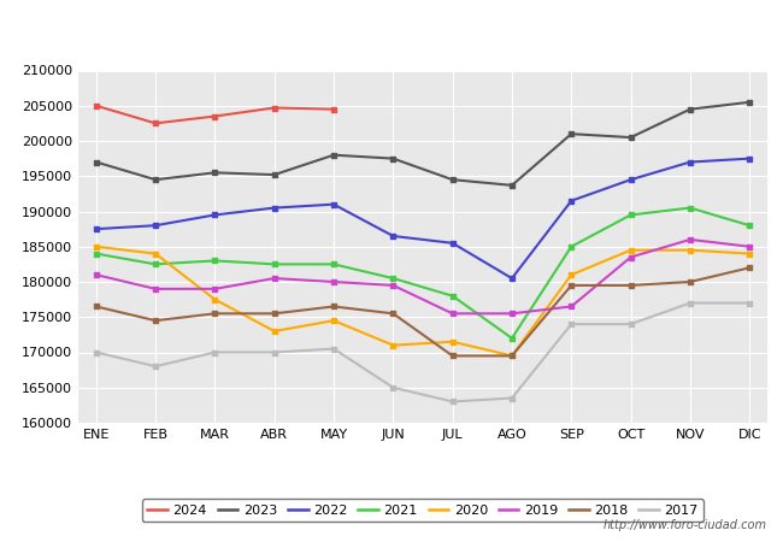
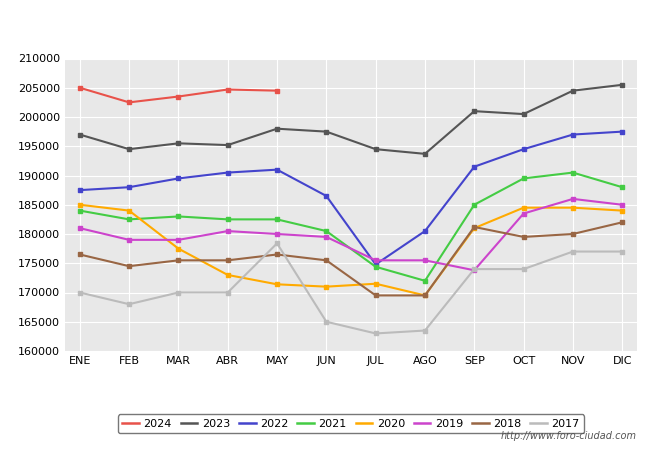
2020/MAY: 174500 -> 171400
2017/MAY: 170500 -> 178400
2022/JUL: 185500 -> 174800
2021/JUL: 178000 -> 174400
2019/SEP: 176500 -> 173800
2018/SEP: 179500 -> 181200
